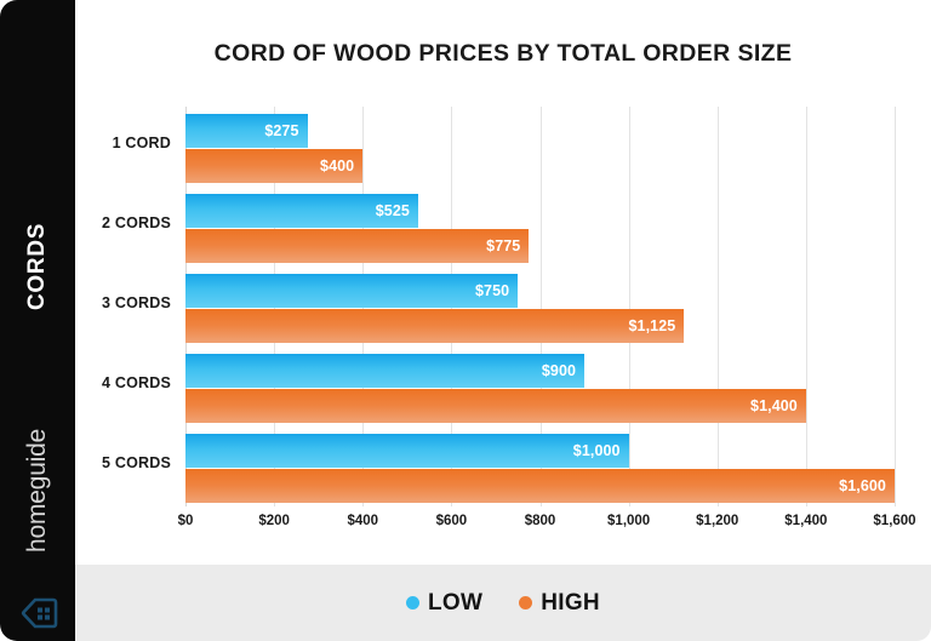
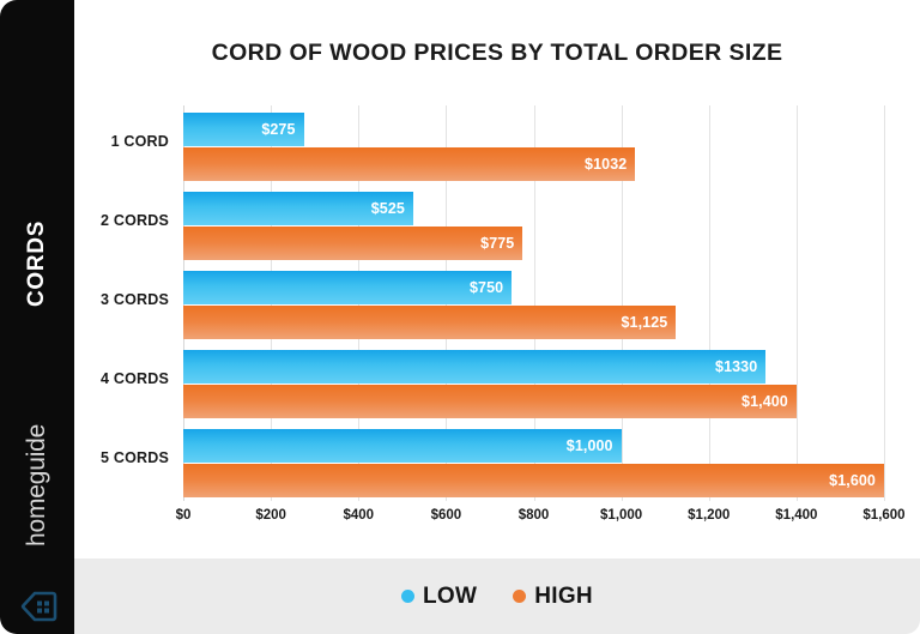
HIGH/1 CORD: $400 -> $1032
LOW/4 CORDS: $900 -> $1330
